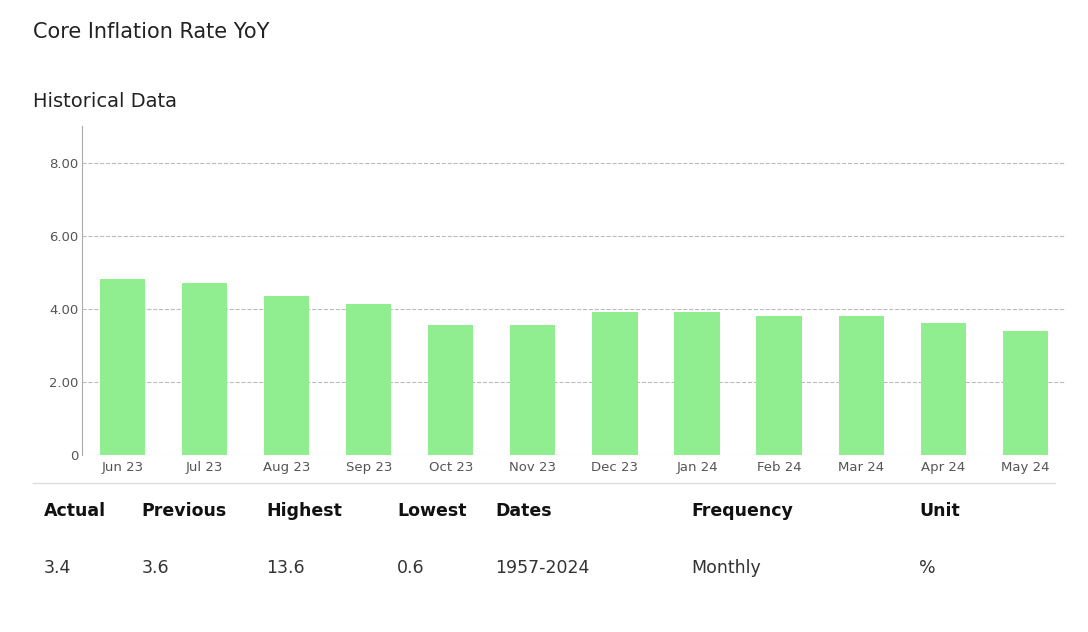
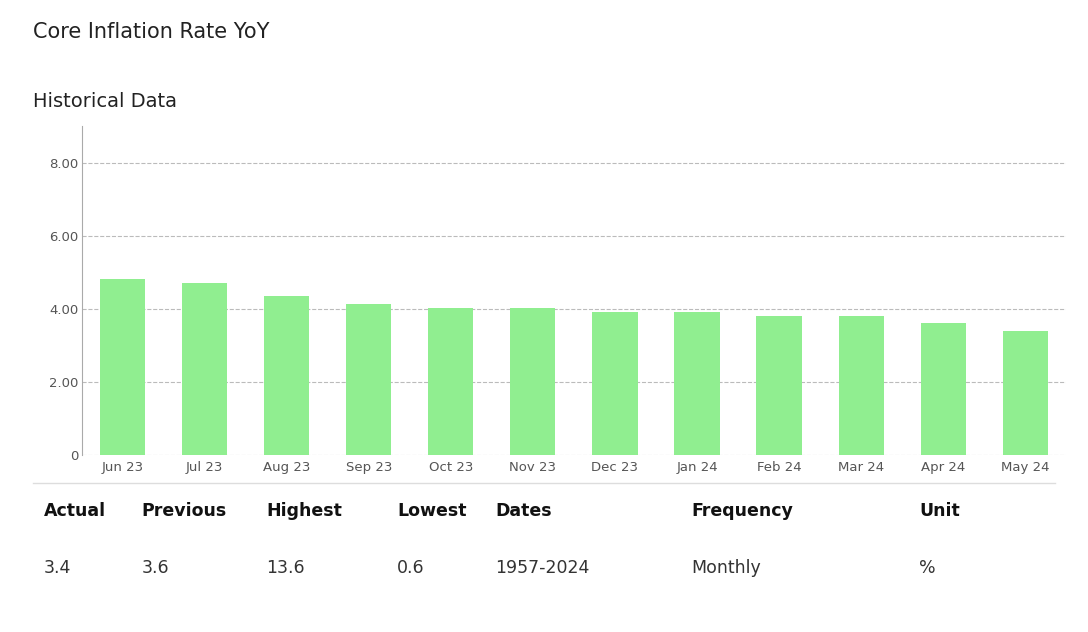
Oct 23: 3.55 -> 4.03
Nov 23: 3.55 -> 4.02
